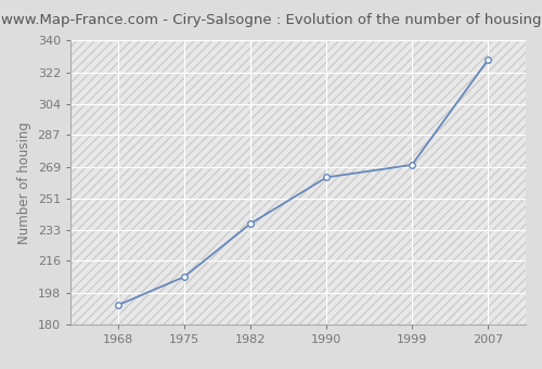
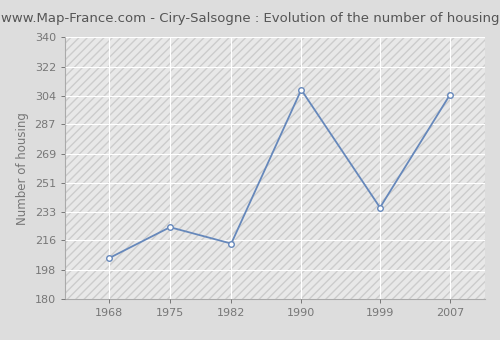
1968: 191 -> 205
1975: 207 -> 224
1982: 237 -> 214
1990: 263 -> 308
1999: 270 -> 236
2007: 329 -> 305
